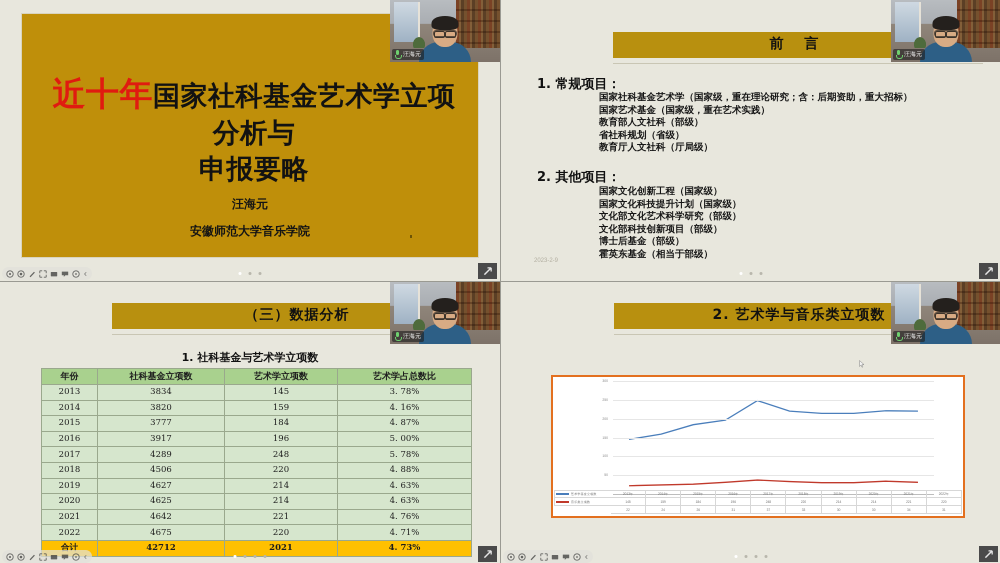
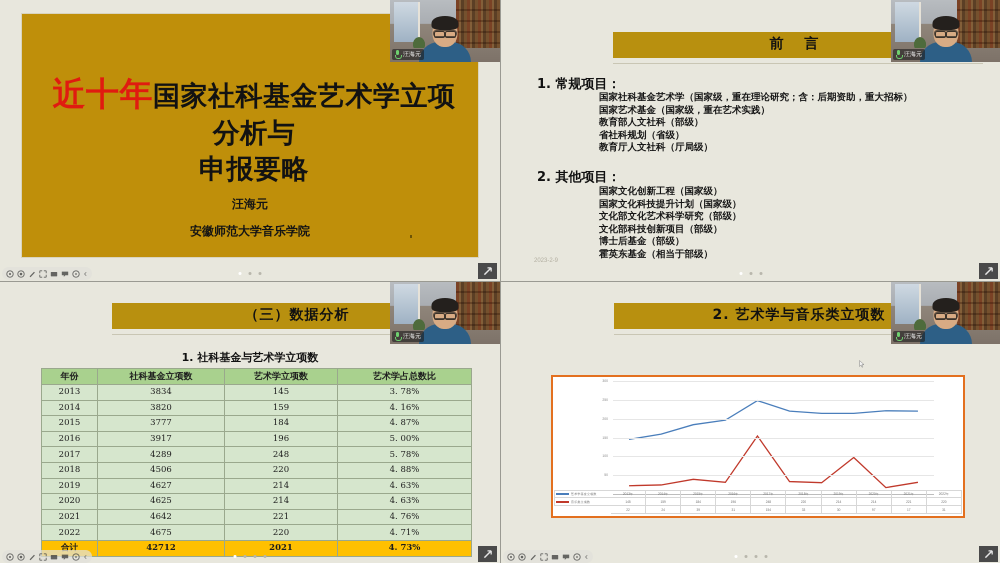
音乐类立项数/2015年: 26 -> 39
音乐类立项数/2017年: 37 -> 154
音乐类立项数/2020年: 30 -> 97
音乐类立项数/2021年: 34 -> 17
